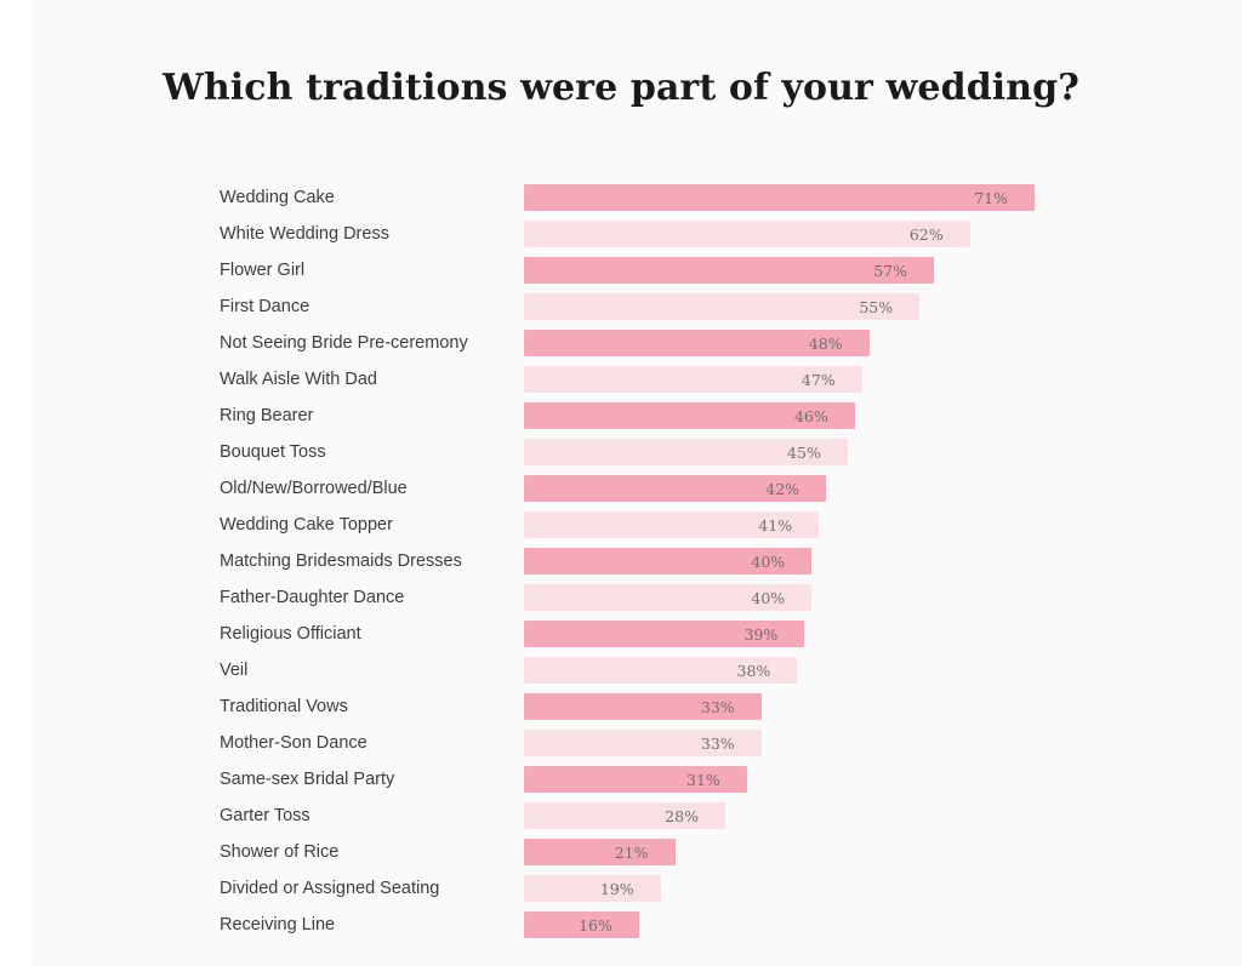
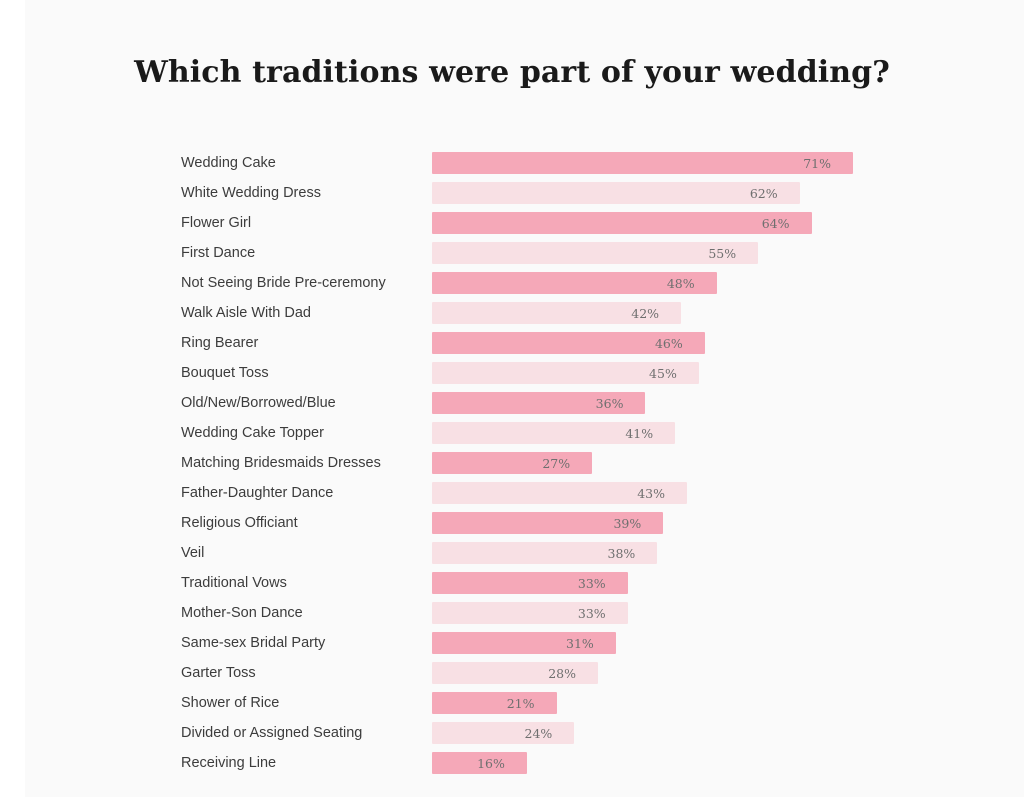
Flower Girl: 57% -> 64%
Walk Aisle With Dad: 47% -> 42%
Old/New/Borrowed/Blue: 42% -> 36%
Matching Bridesmaids Dresses: 40% -> 27%
Father-Daughter Dance: 40% -> 43%
Divided or Assigned Seating: 19% -> 24%
